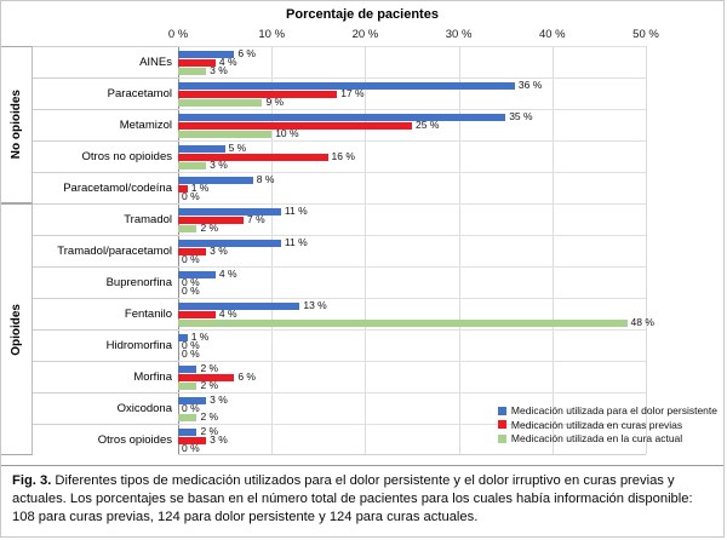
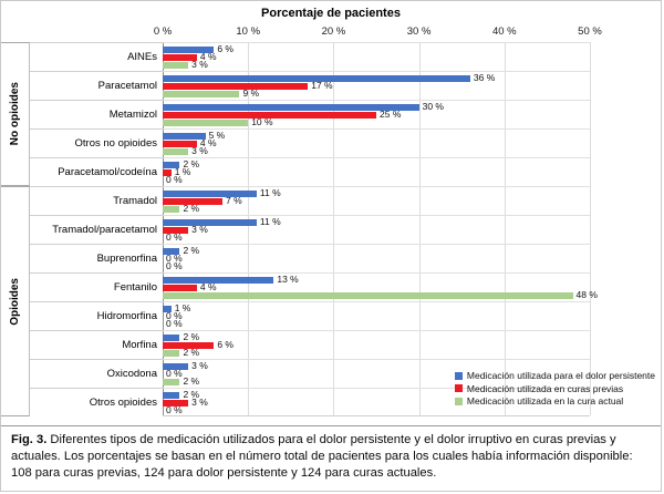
Medicación utilizada para el dolor persistente/Metamizol: 35 -> 30
Medicación utilizada en curas previas/Otros no opioides: 16 -> 4
Medicación utilizada para el dolor persistente/Paracetamol/codeína: 8 -> 2
Medicación utilizada para el dolor persistente/Buprenorfina: 4 -> 2
